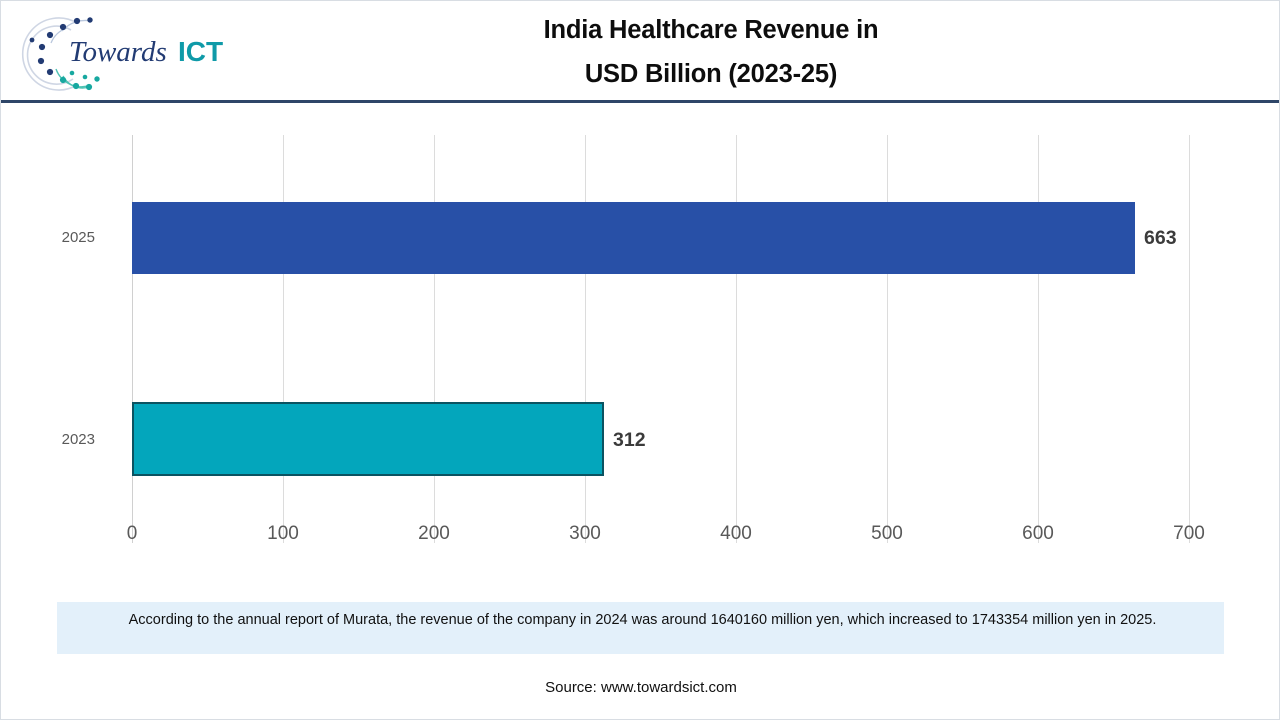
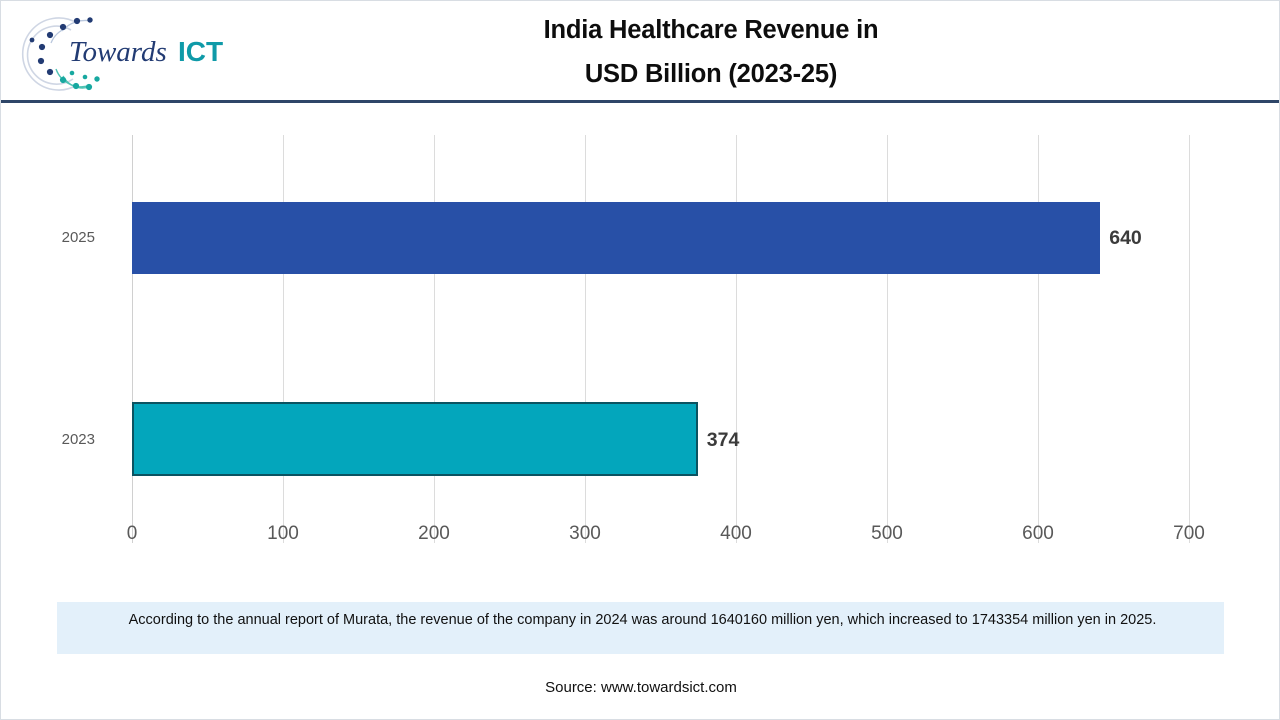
2023: 312 -> 374
2025: 663 -> 640
